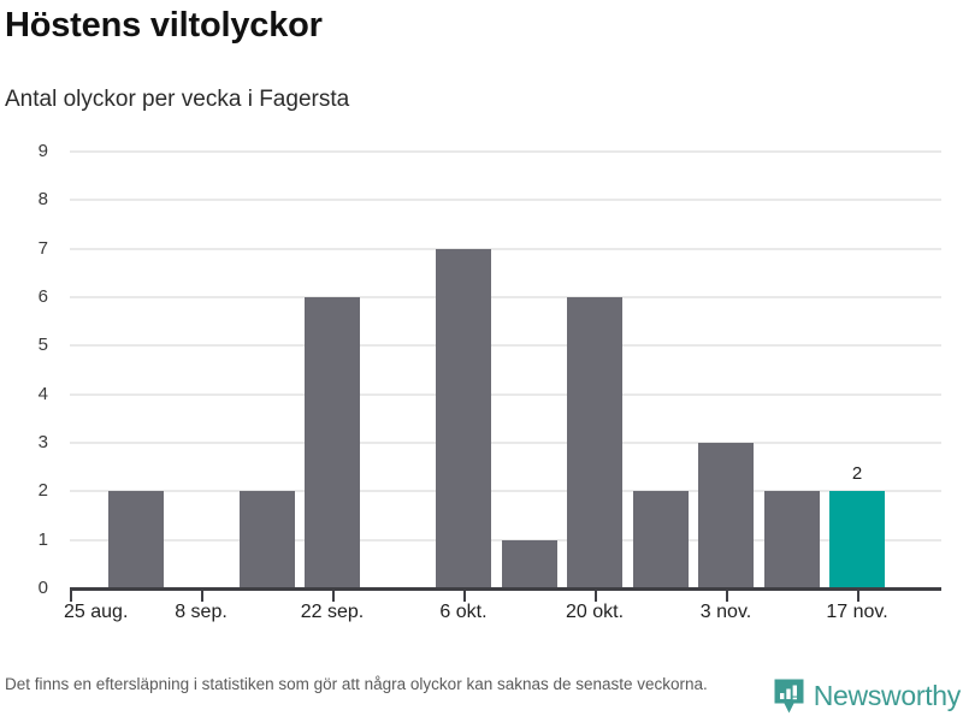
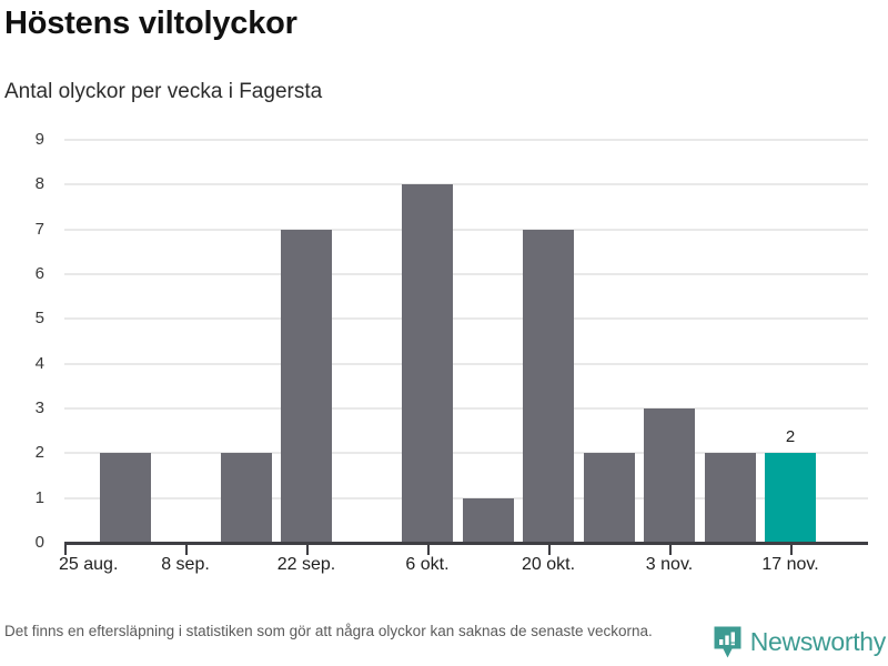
22 sep.: 6 -> 7
6 okt.: 7 -> 8
20 okt.: 6 -> 7
